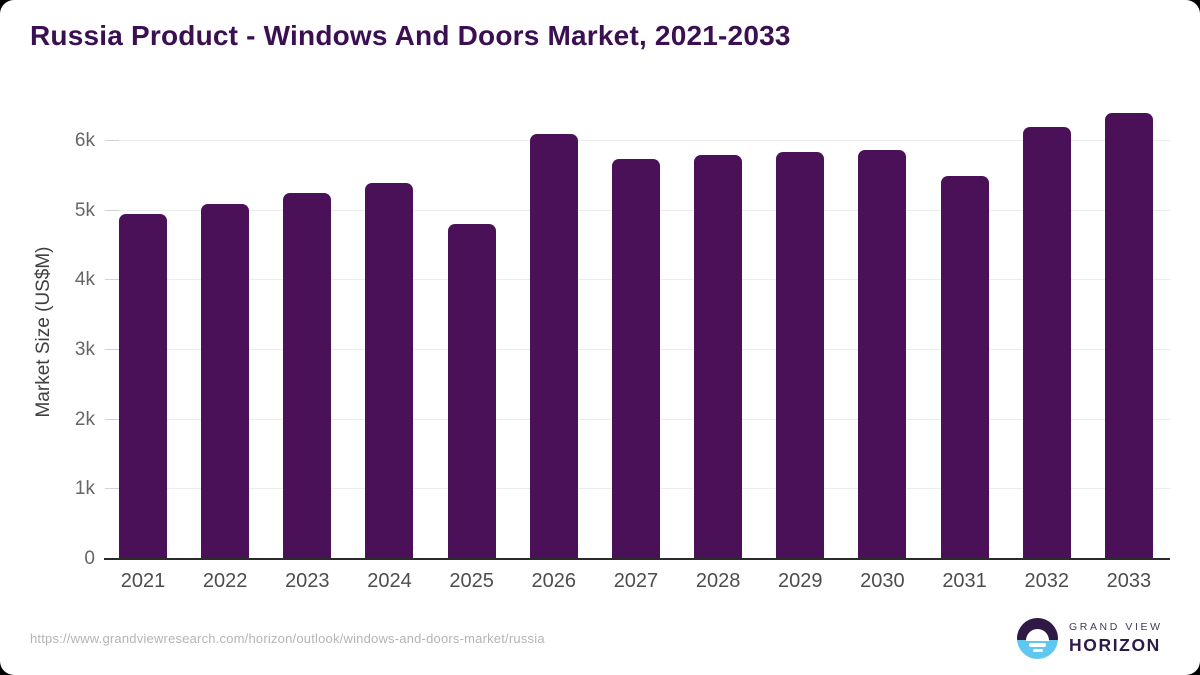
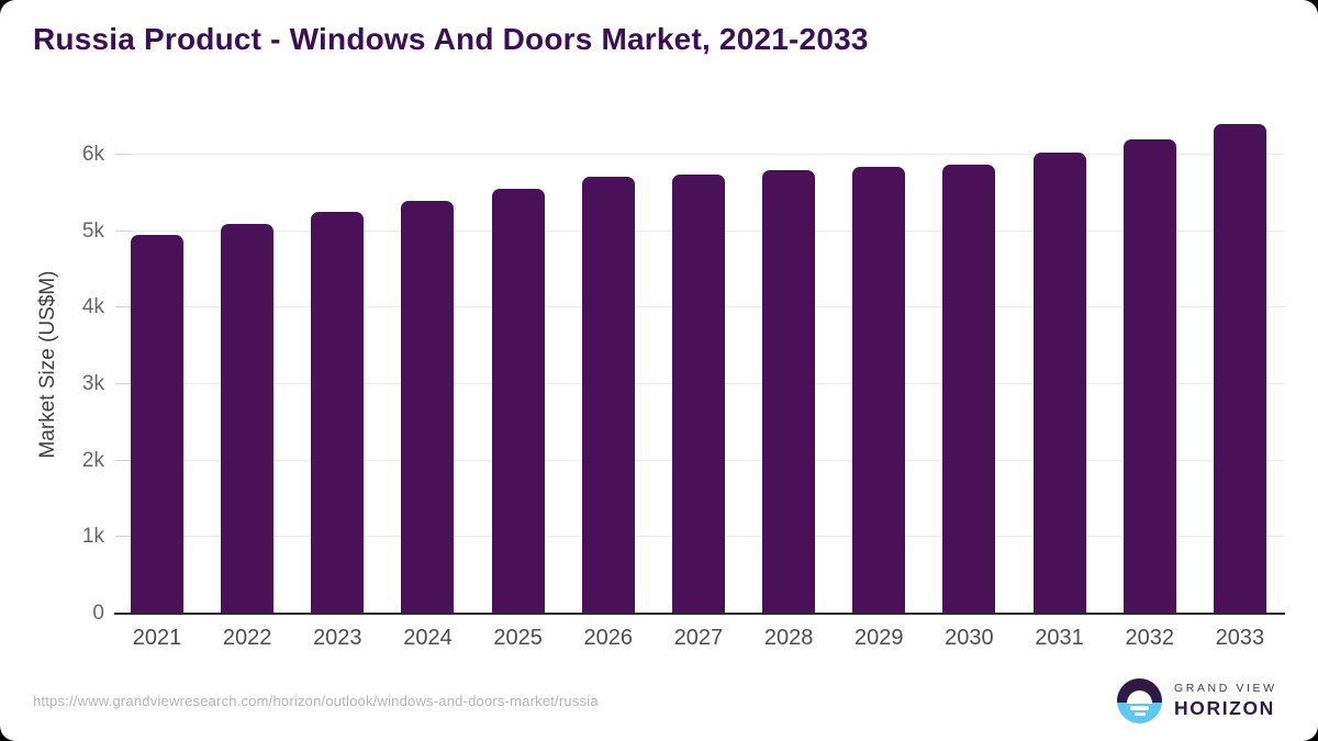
2025: 4.8k -> 5.6k
2026: 6.1k -> 5.7k
2031: 5.5k -> 6.0k
